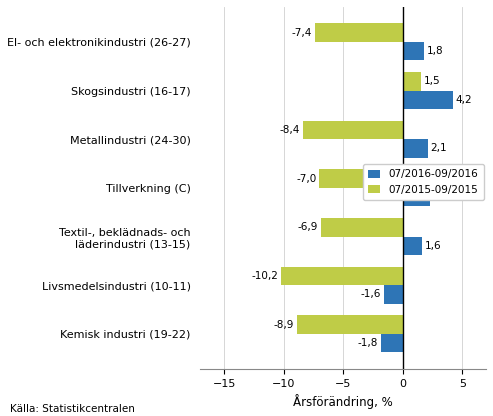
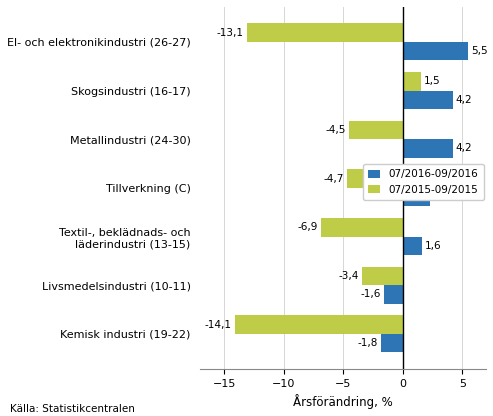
07/2015-09/2015/El- och elektronikindustri (26-27): -7,4 -> -13,1
07/2016-09/2016/El- och elektronikindustri (26-27): 1,8 -> 5,5
07/2015-09/2015/Metallindustri (24-30): -8,4 -> -4,5
07/2016-09/2016/Metallindustri (24-30): 2,1 -> 4,2
07/2015-09/2015/Tillverkning (C): -7,0 -> -4,7
07/2015-09/2015/Livsmedelsindustri (10-11): -10,2 -> -3,4
07/2015-09/2015/Kemisk industri (19-22): -8,9 -> -14,1
